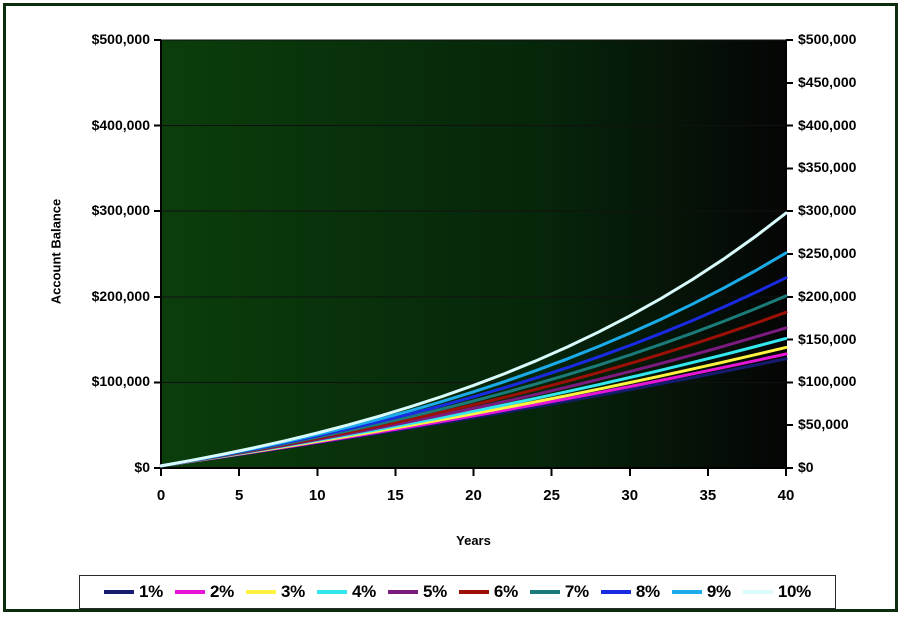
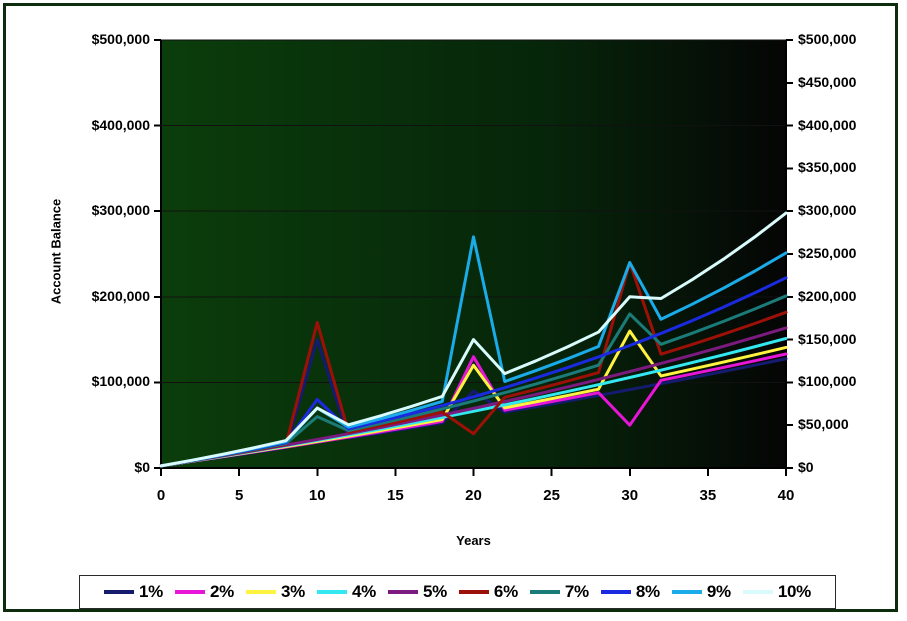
1%/10: $30000 -> $150000
6%/10: $30000 -> $170000
7%/10: $40000 -> $60000
8%/10: $40000 -> $80000
9%/10: $40000 -> $70000
10%/10: $40000 -> $70000
1%/20: $60000 -> $90000
2%/20: $60000 -> $130000
3%/20: $60000 -> $120000
6%/20: $70000 -> $40000
9%/20: $90000 -> $270000
10%/20: $100000 -> $150000
2%/30: $100000 -> $50000
3%/30: $100000 -> $160000
6%/30: $120000 -> $240000
7%/30: $130000 -> $180000
9%/30: $160000 -> $240000
10%/30: $180000 -> $200000
